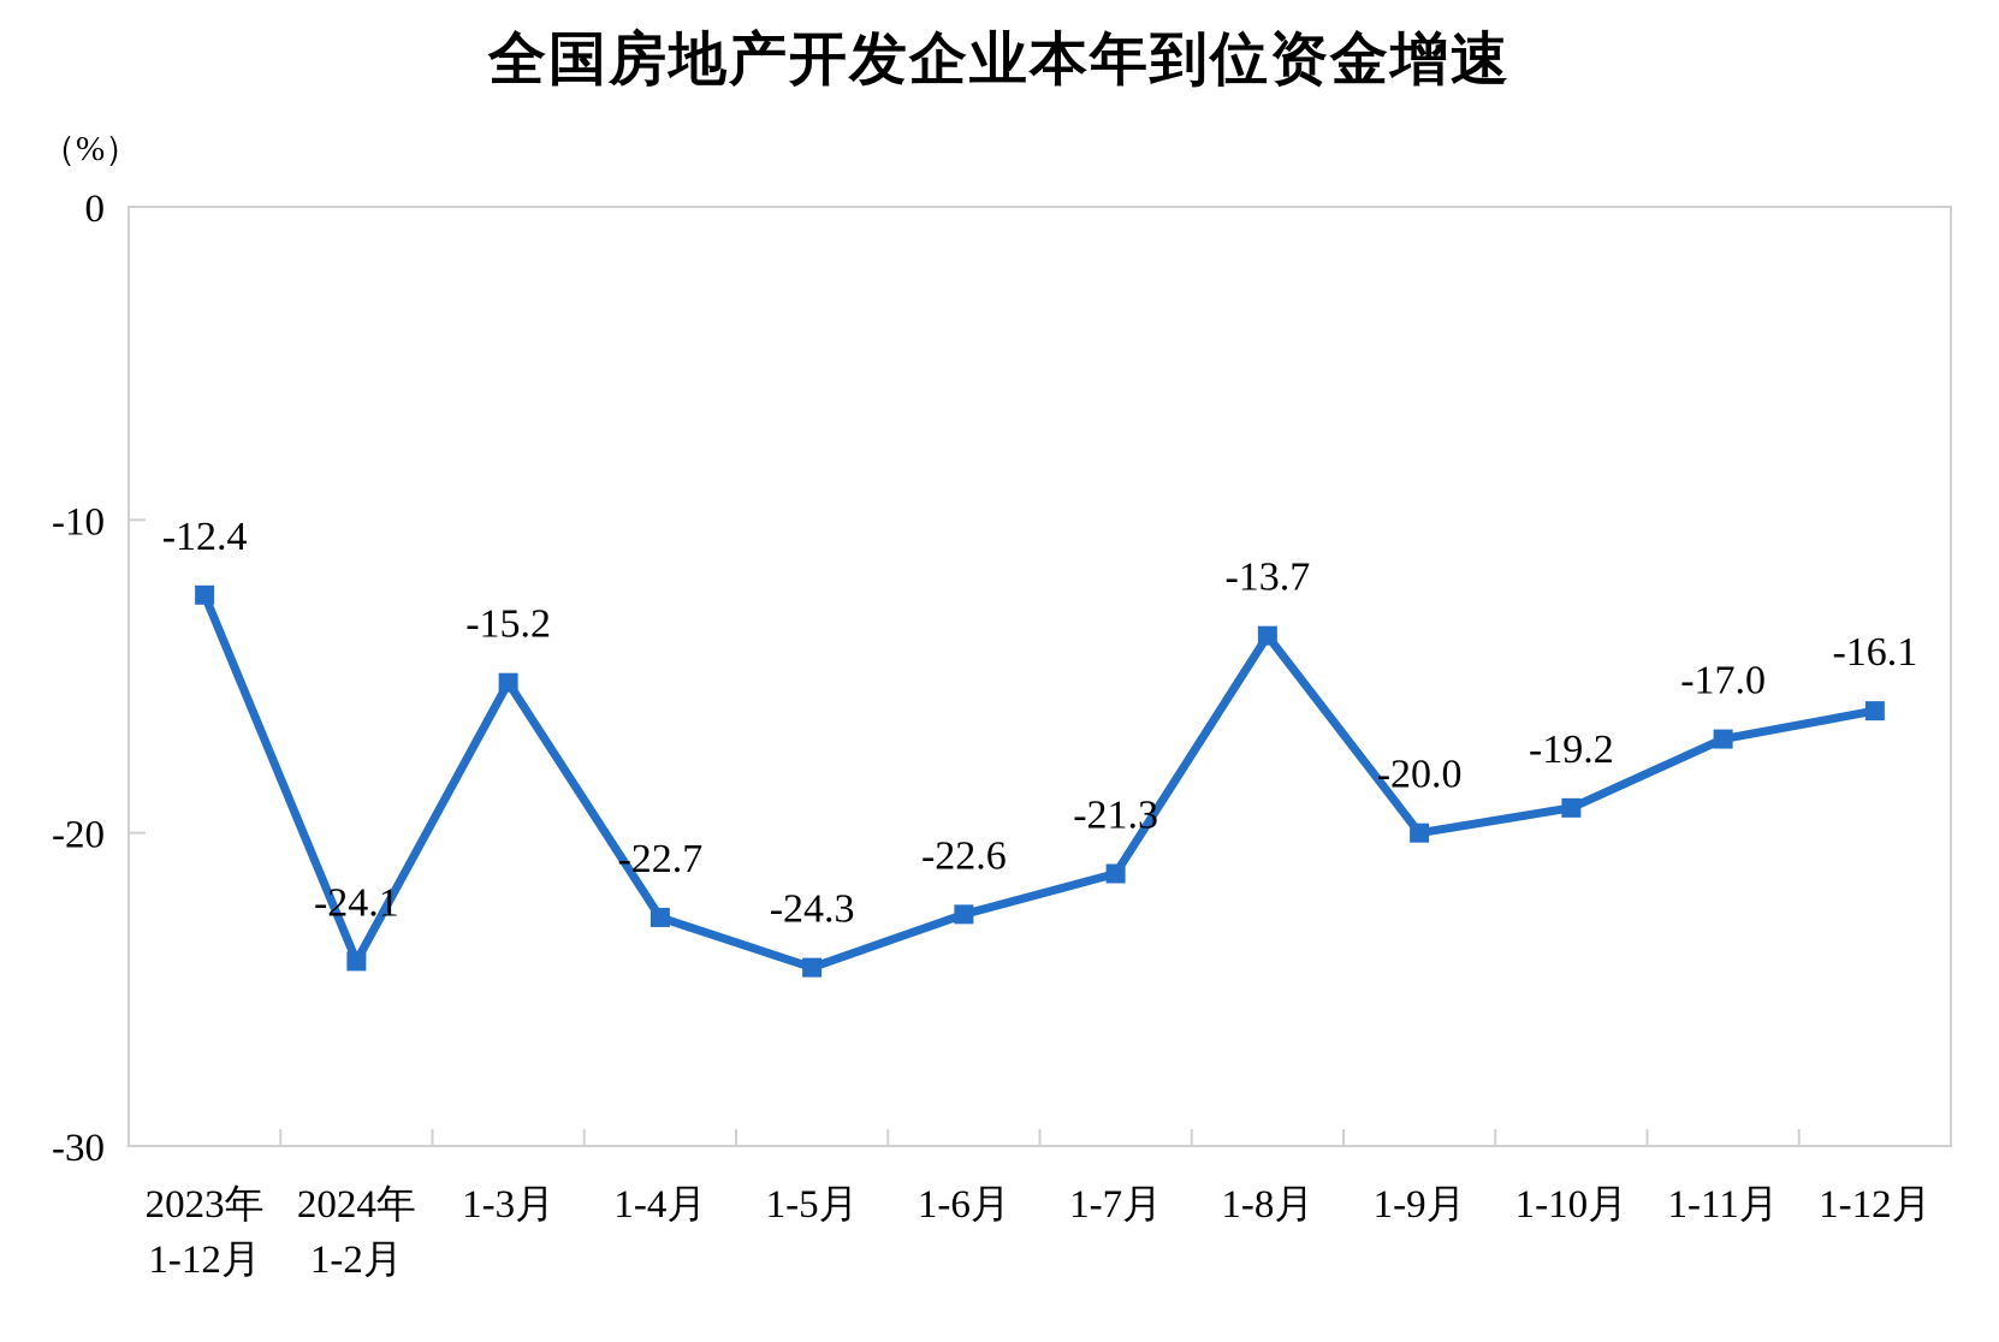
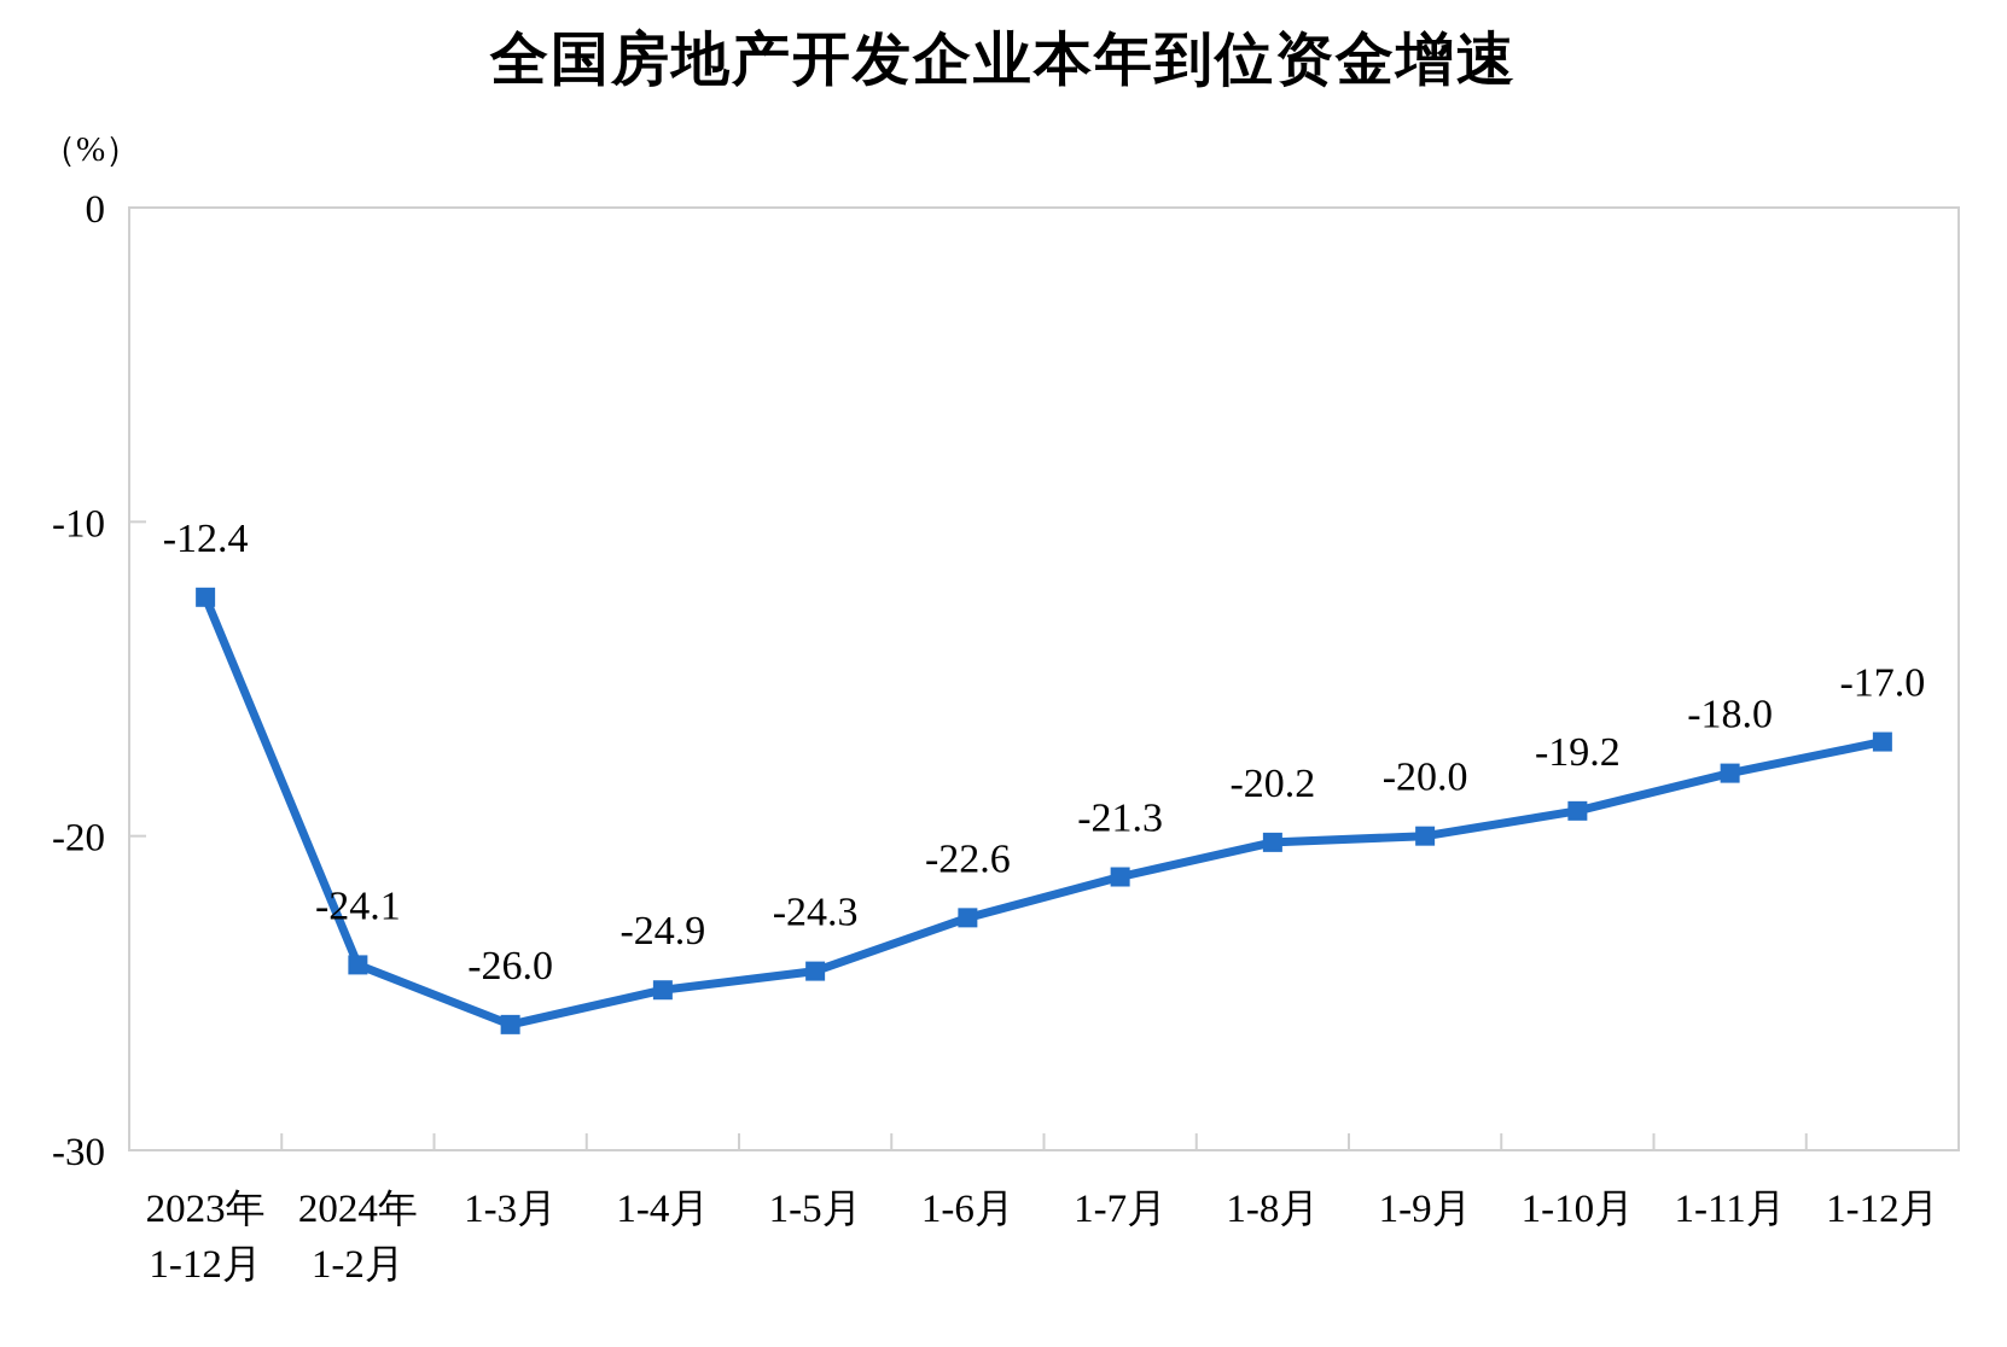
1-3月: -15.2 -> -26.0
1-4月: -22.7 -> -24.9
1-8月: -13.7 -> -20.2
1-11月: -17.0 -> -18.0
1-12月: -16.1 -> -17.0
